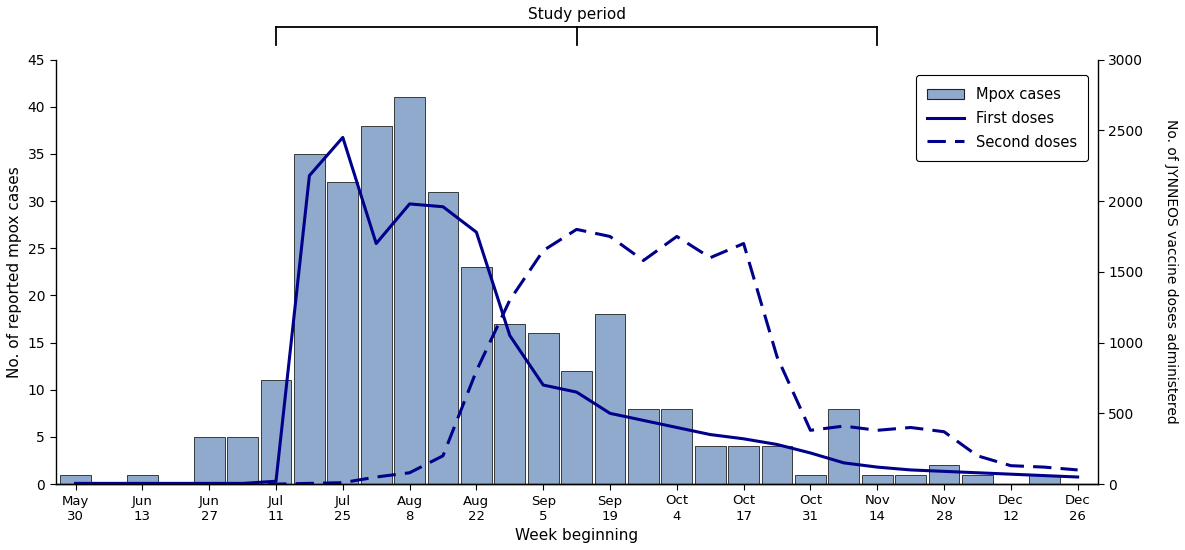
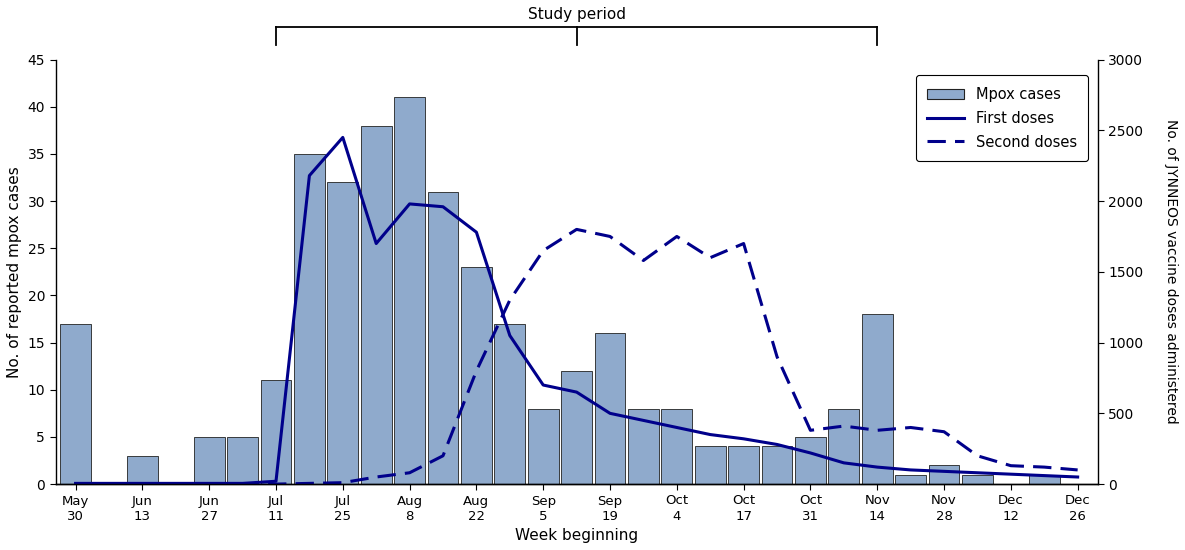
Mpox cases/May 30: 1 -> 17
Mpox cases/Jun 13: 1 -> 3
Mpox cases/Sep 5: 16 -> 8
Mpox cases/Sep 19: 18 -> 16
Mpox cases/Oct 31: 1 -> 5
Mpox cases/Nov 14: 1 -> 18
